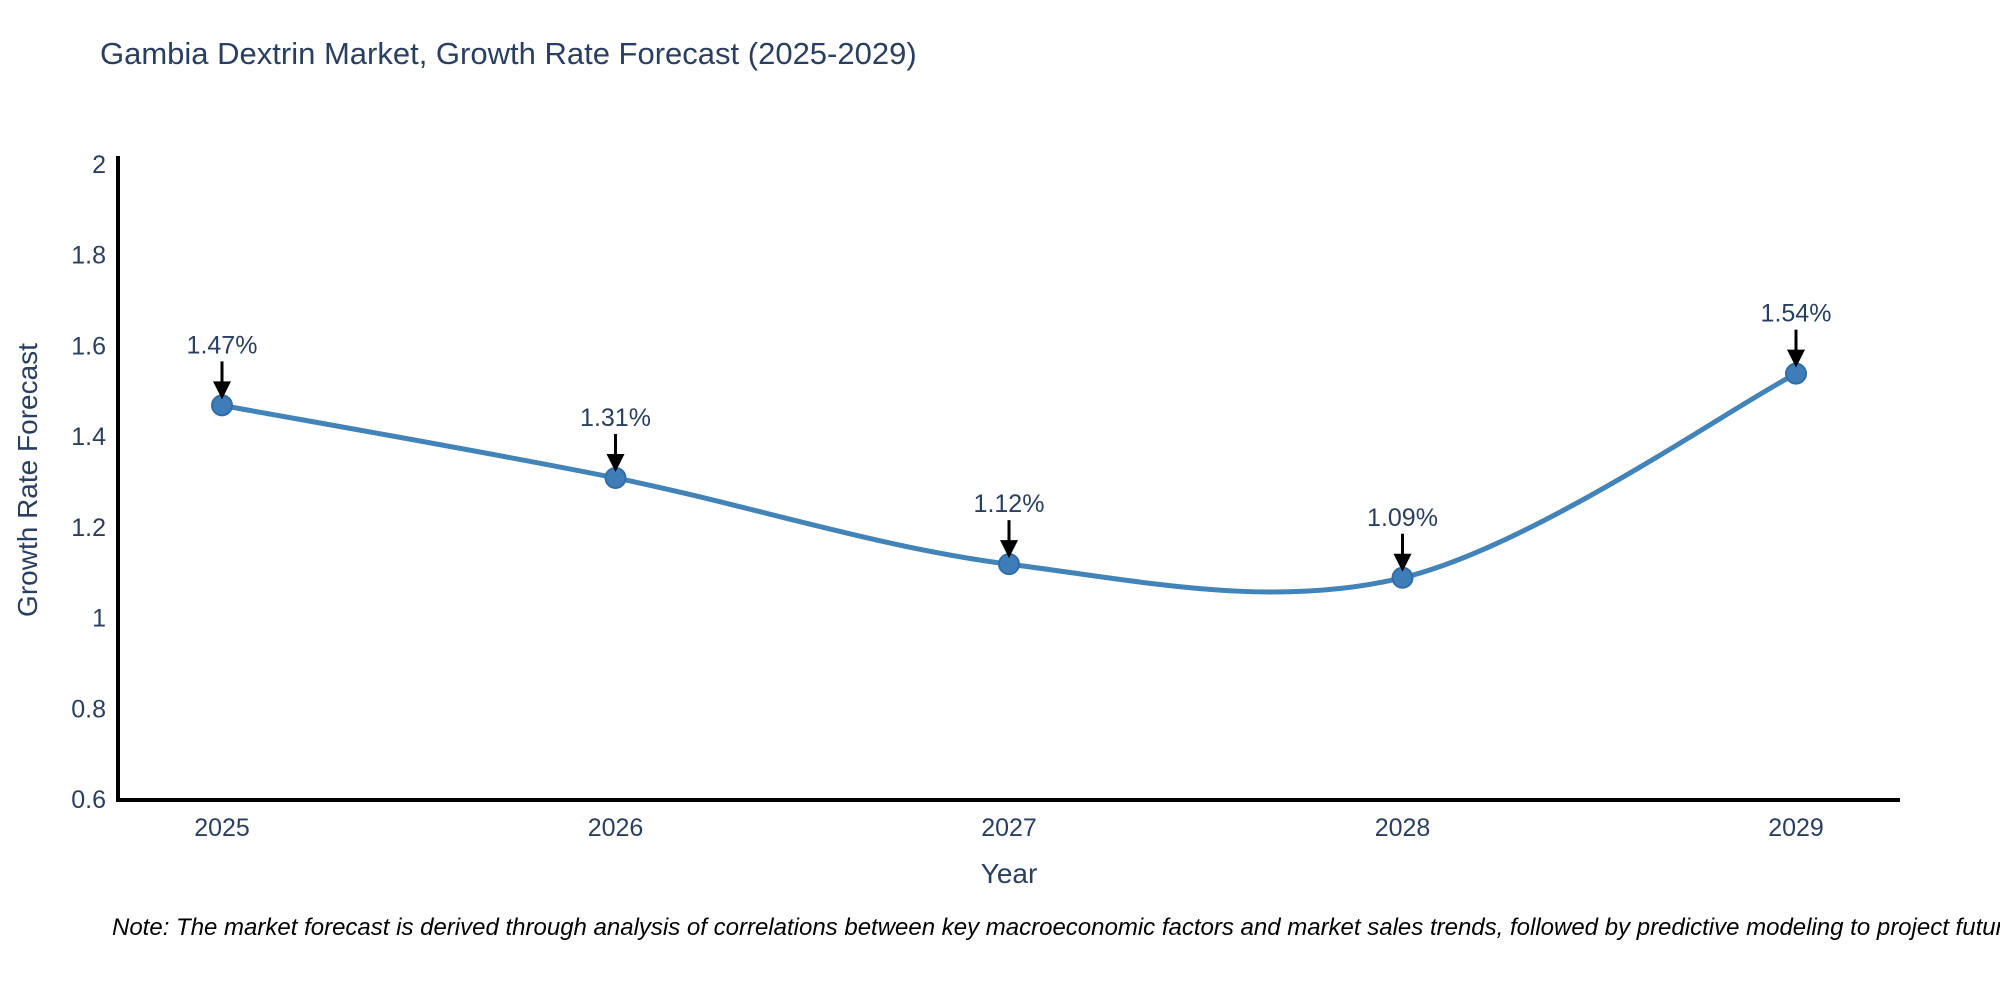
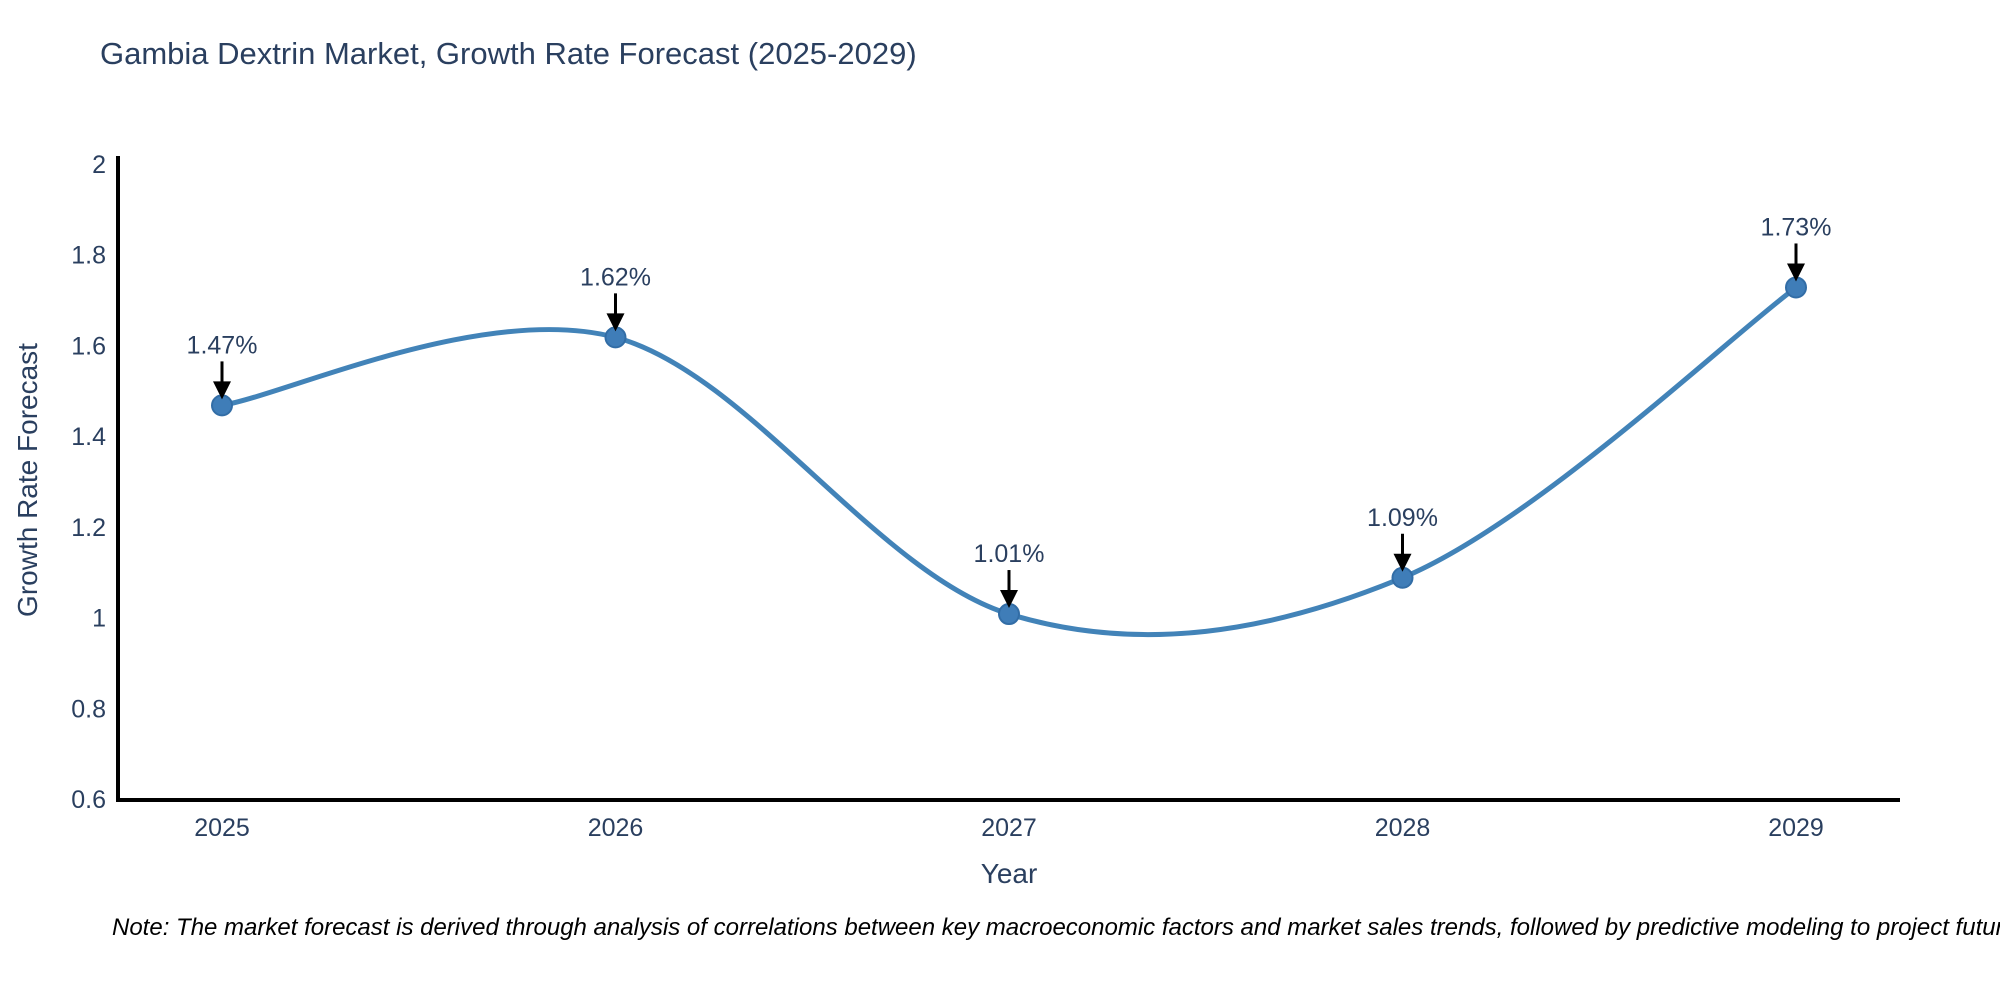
2026: 1.31% -> 1.62%
2027: 1.12% -> 1.01%
2029: 1.54% -> 1.73%
